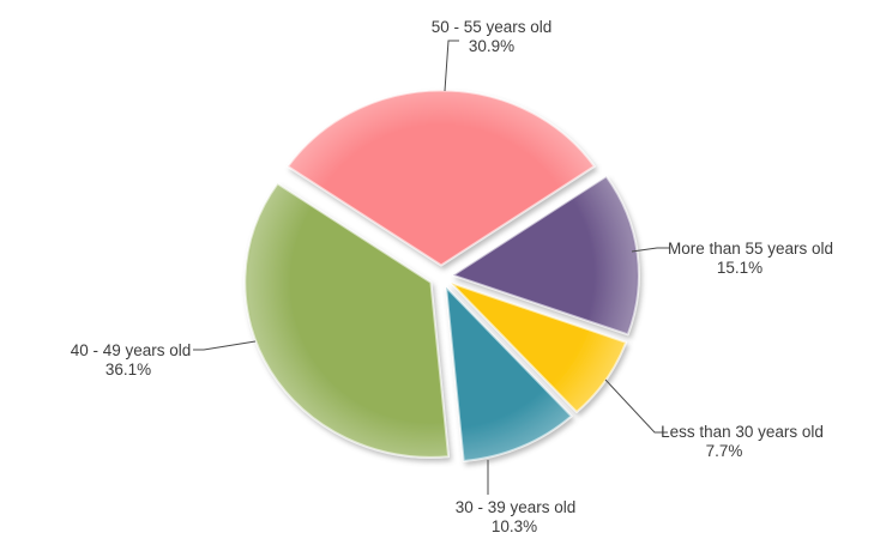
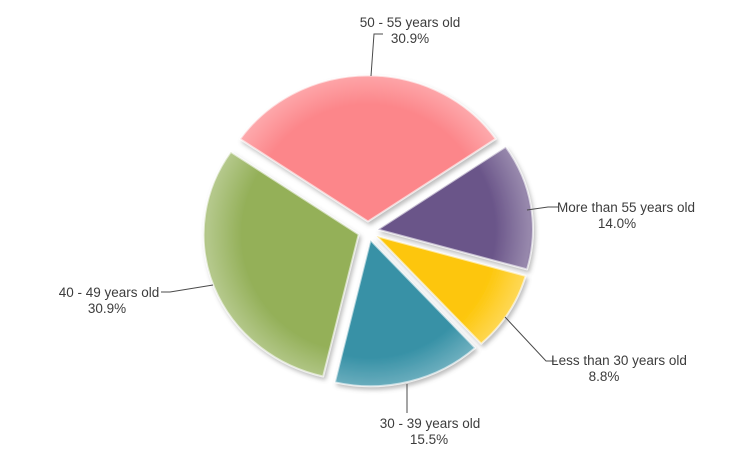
More than 55 years old: 15.1% -> 14.0%
Less than 30 years old: 7.7% -> 8.8%
30 - 39 years old: 10.3% -> 15.5%
40 - 49 years old: 36.1% -> 30.9%
